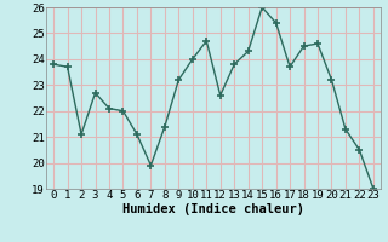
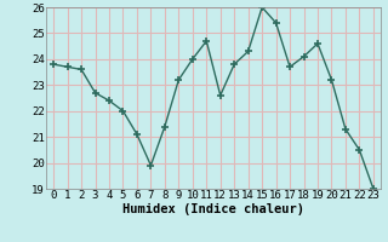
2: 21.1 -> 23.6
4: 22.1 -> 22.4
18: 24.5 -> 24.1
